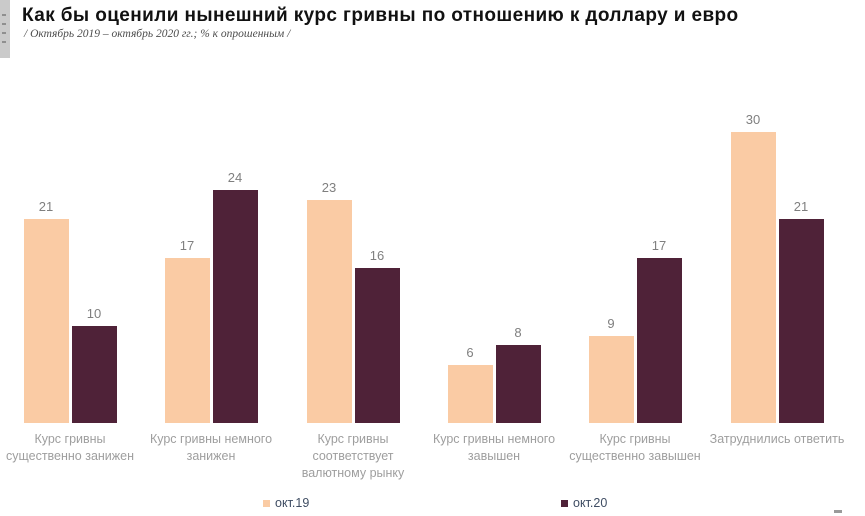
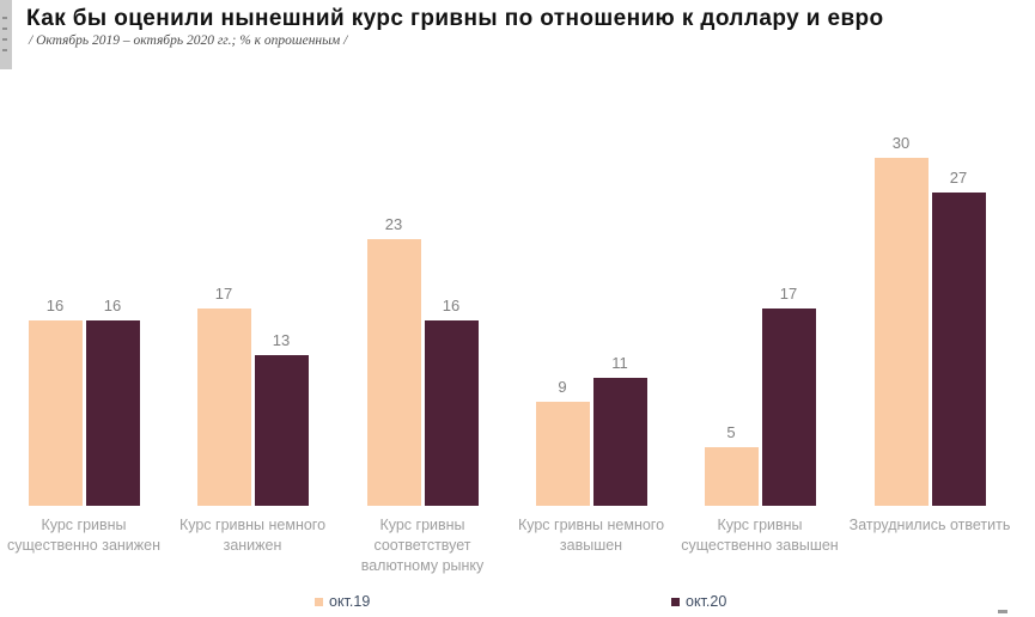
окт.19/Курс гривны существенно занижен: 21 -> 16
окт.20/Курс гривны существенно занижен: 10 -> 16
окт.20/Курс гривны немного занижен: 24 -> 13
окт.19/Курс гривны немного завышен: 6 -> 9
окт.20/Курс гривны немного завышен: 8 -> 11
окт.19/Курс гривны существенно завышен: 9 -> 5
окт.20/Затруднились ответить: 21 -> 27
